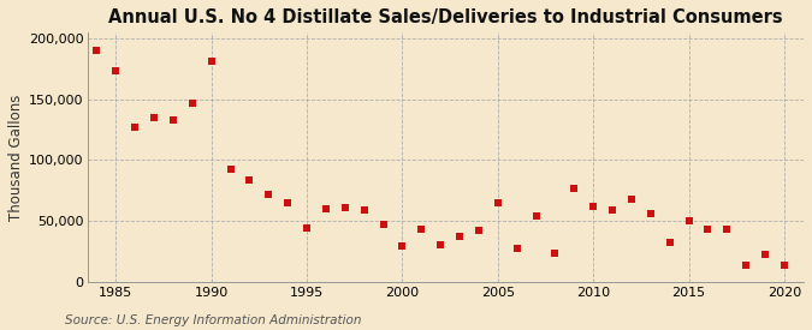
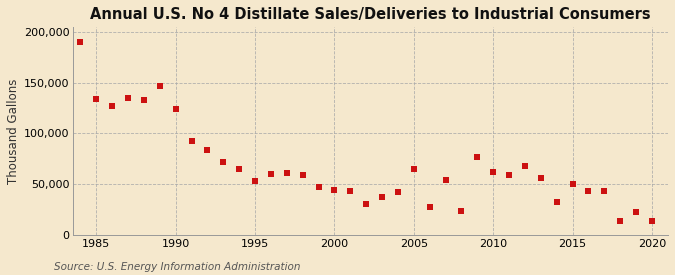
1985: 174,000 -> 134,000
1990: 182,000 -> 124,000
1995: 44,000 -> 53,000
2000: 29,000 -> 44,000
